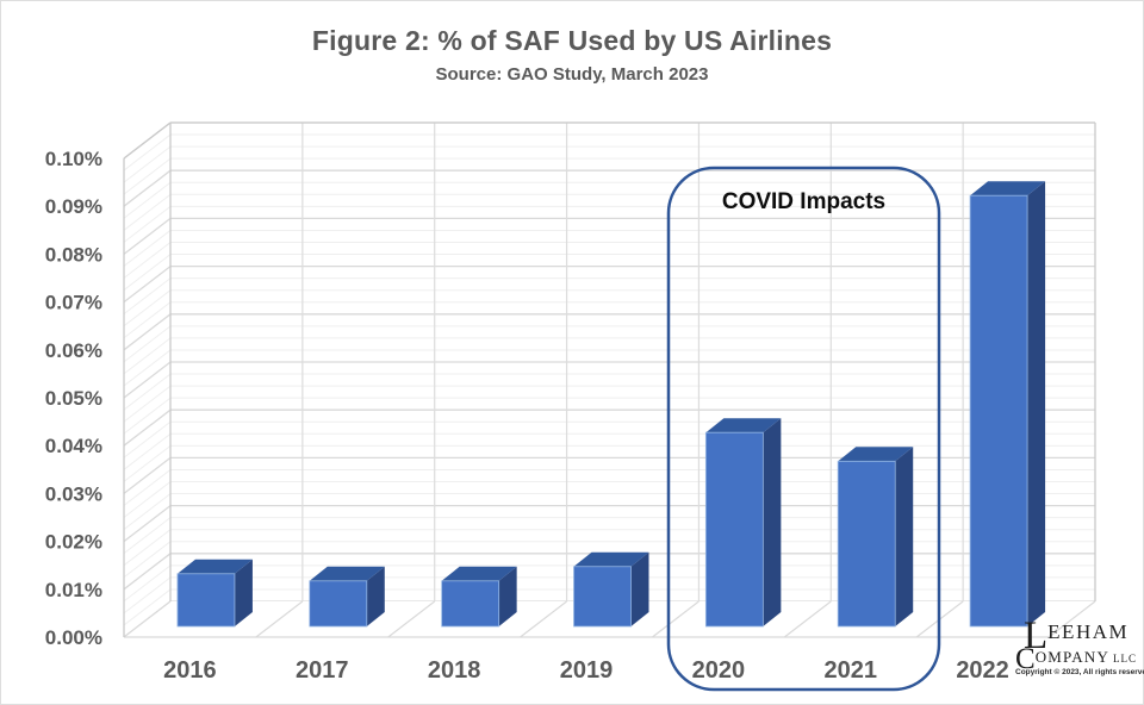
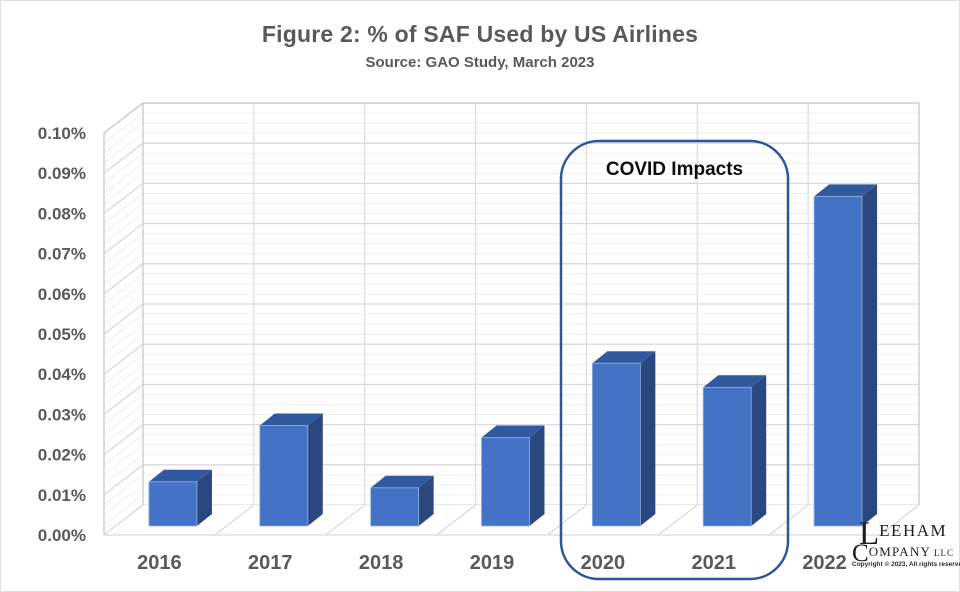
2017: 0.009% -> 0.025%
2019: 0.013% -> 0.022%
2022: 0.090% -> 0.082%
